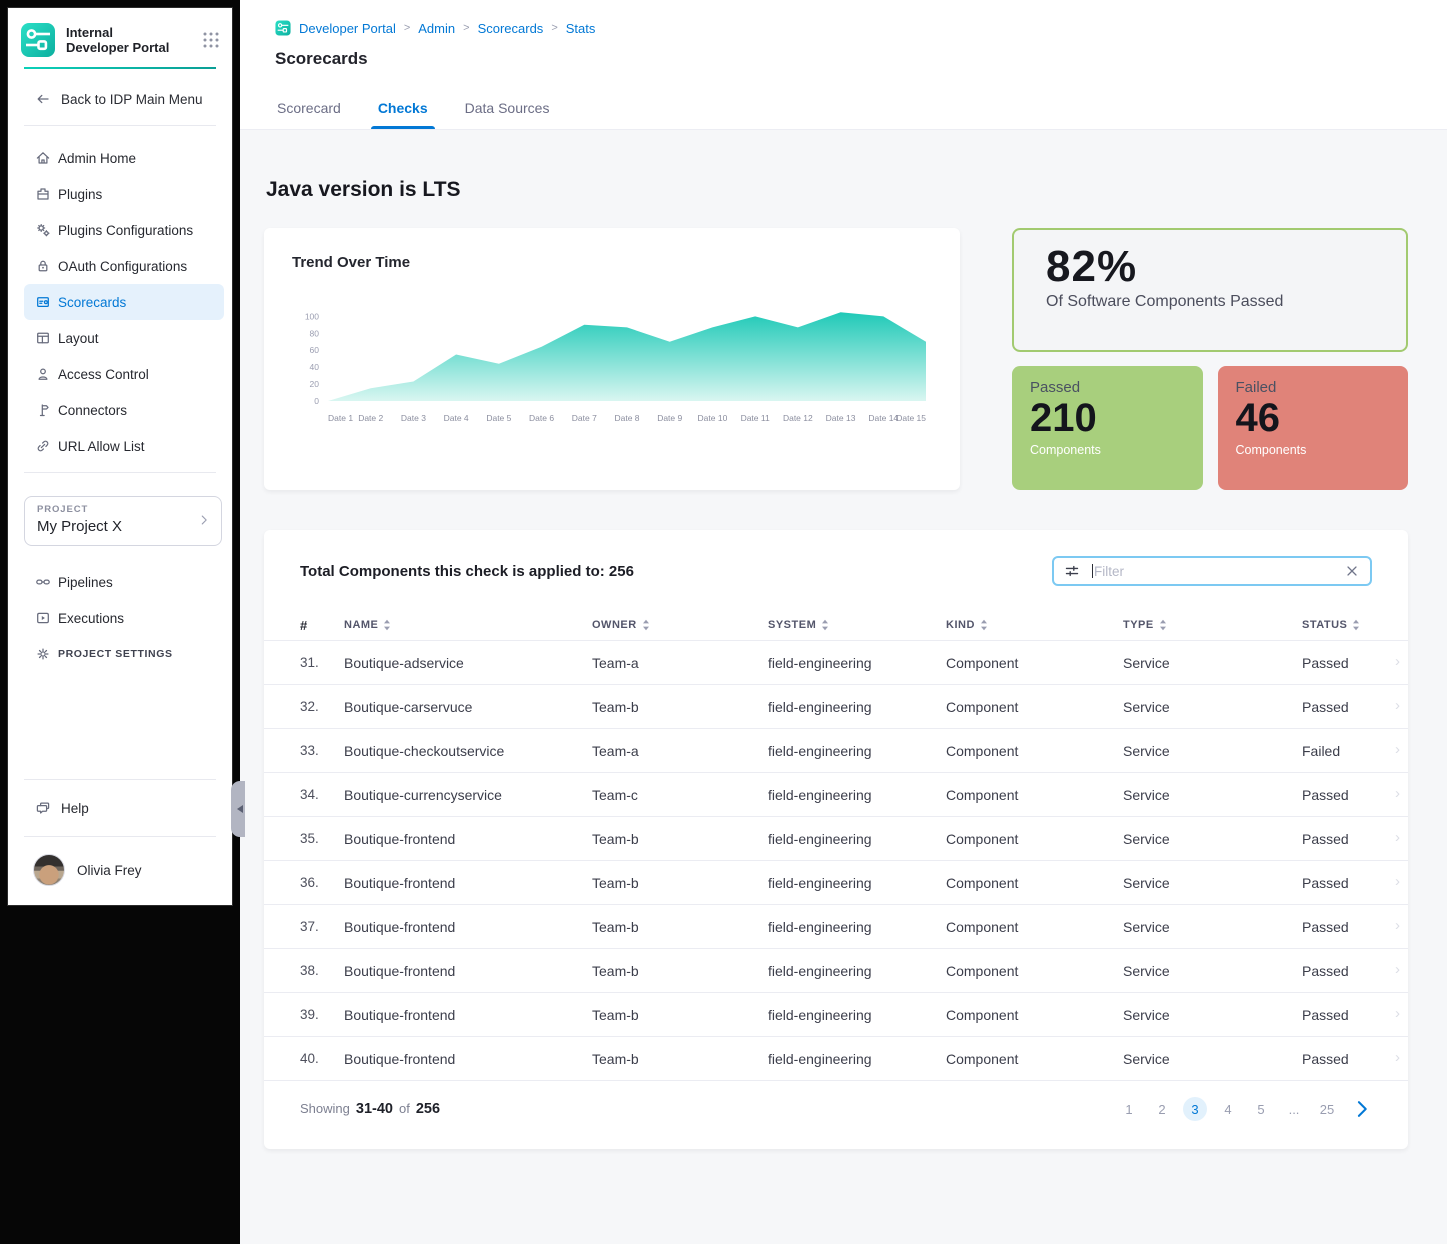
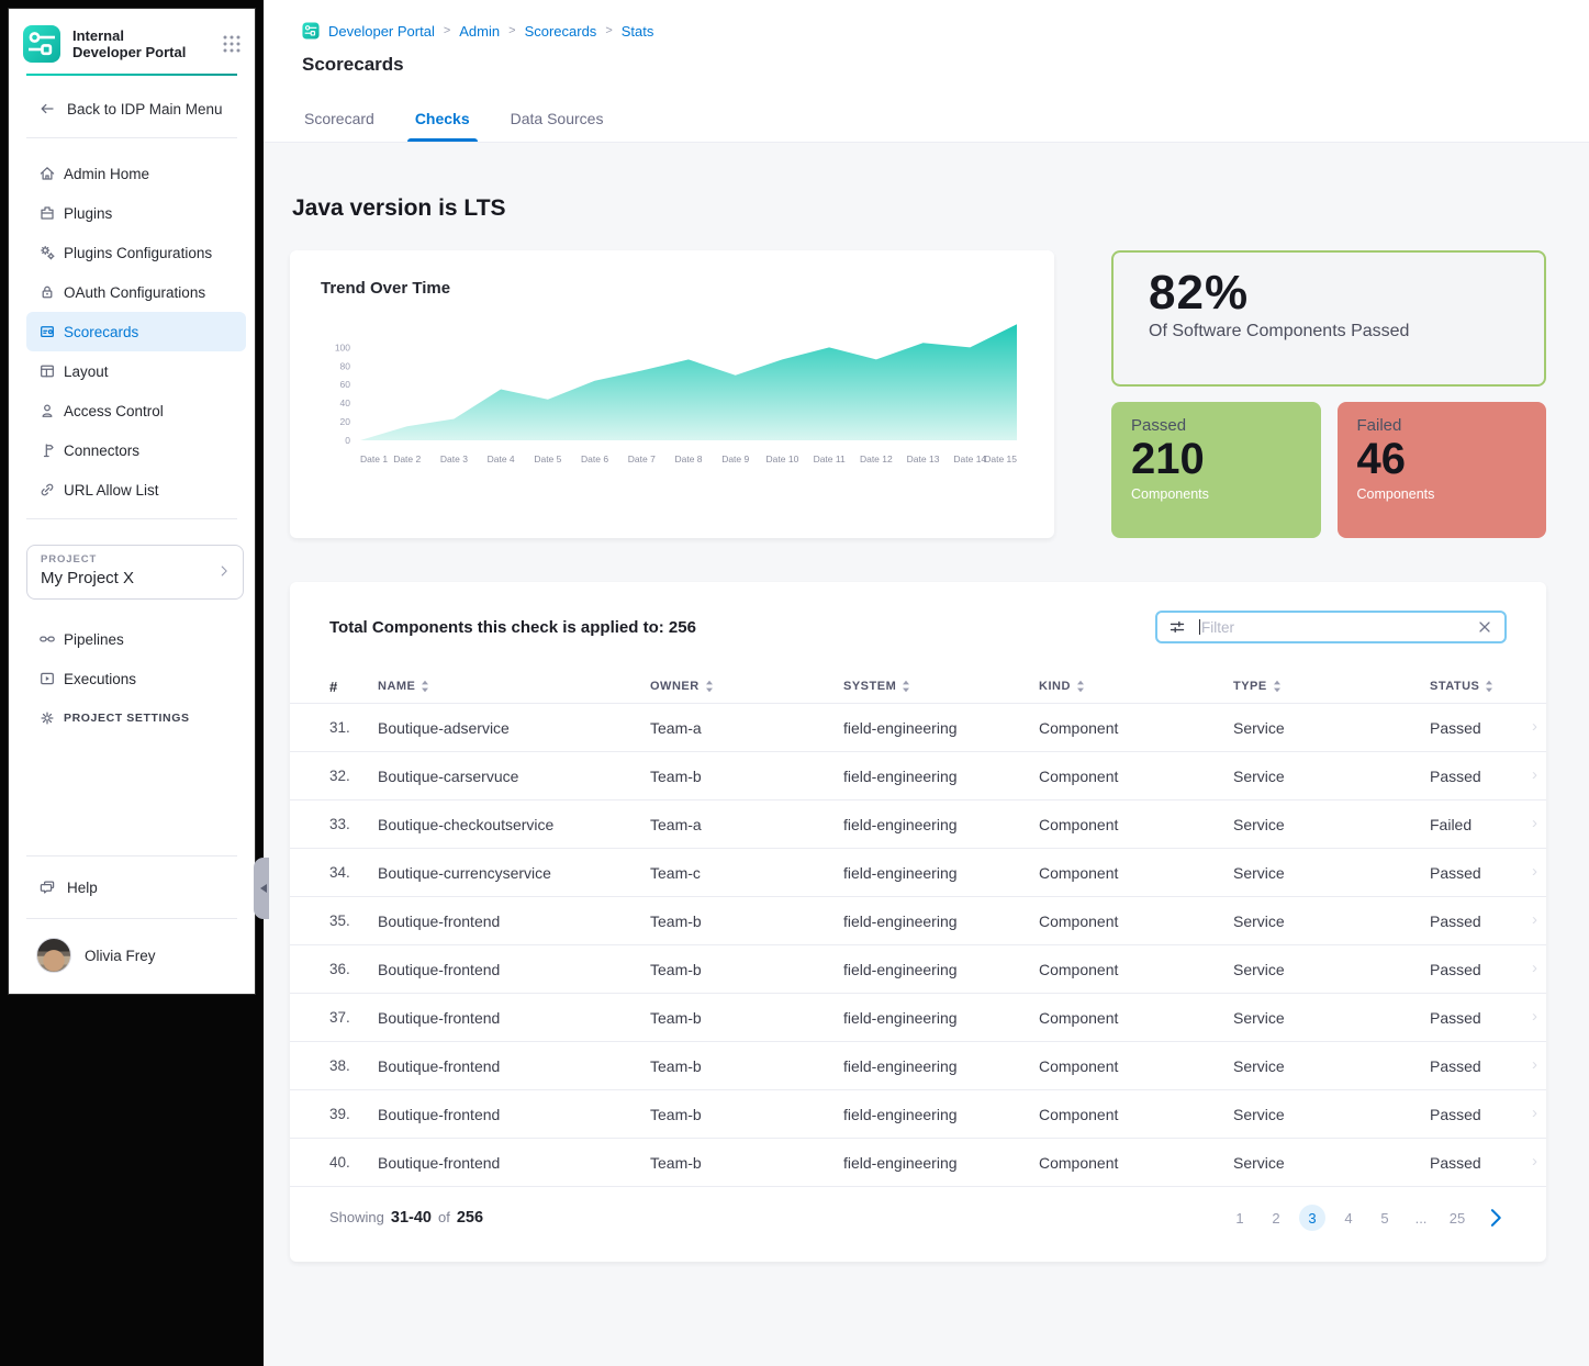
Date 7: 90 -> 80
Date 15: 70 -> 120
